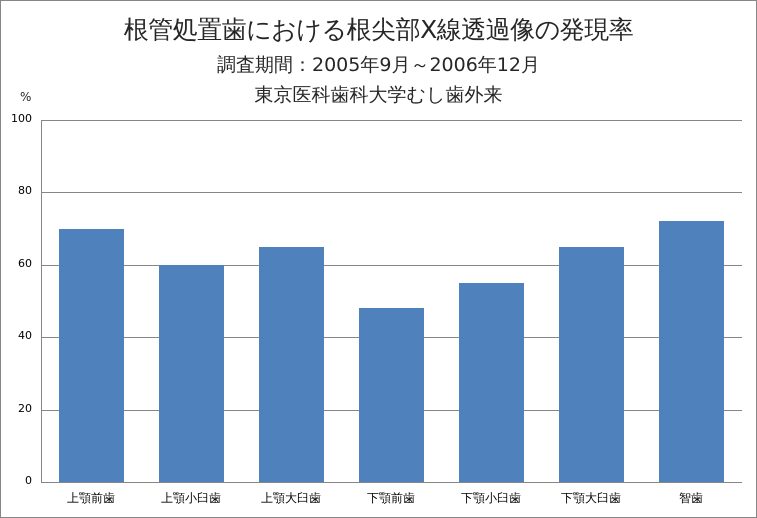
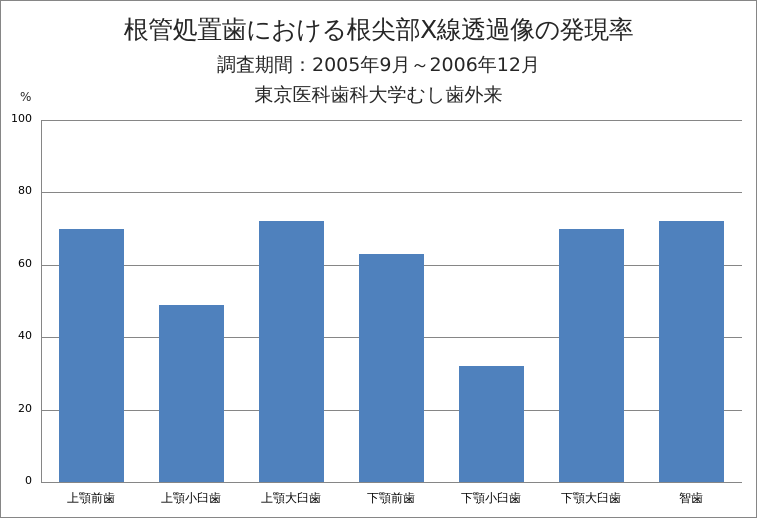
上顎小臼歯: 60 -> 49
上顎大臼歯: 65 -> 72
下顎前歯: 48 -> 63
下顎小臼歯: 55 -> 32
下顎大臼歯: 65 -> 70
